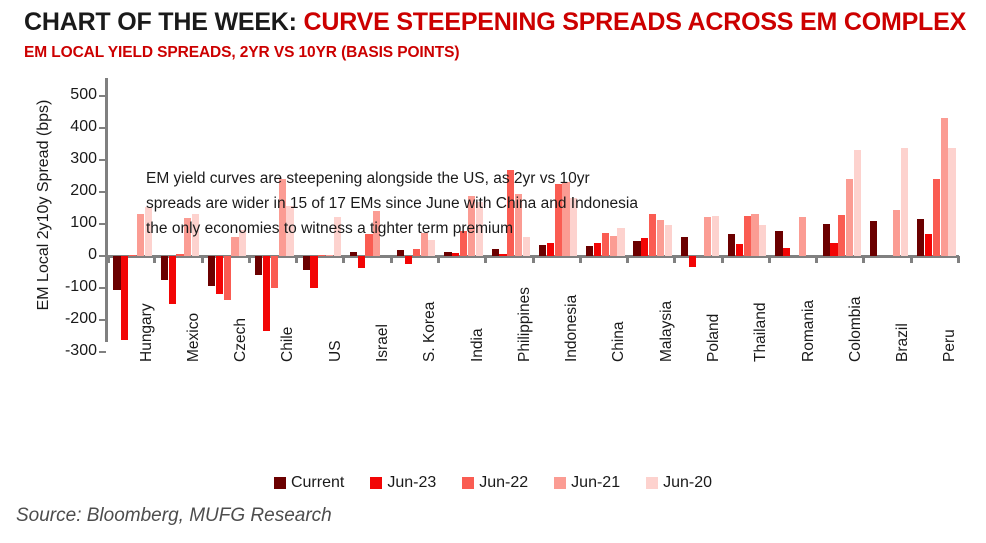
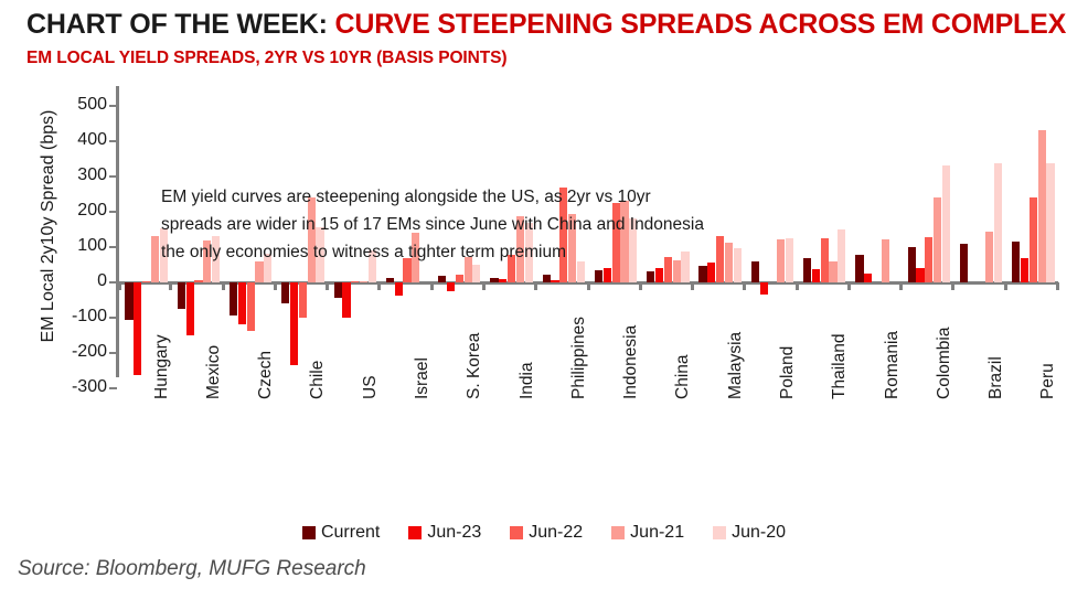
Jun-20/US: 120 -> 90
Jun-21/Thailand: 130 -> 60
Jun-20/Thailand: 100 -> 150
